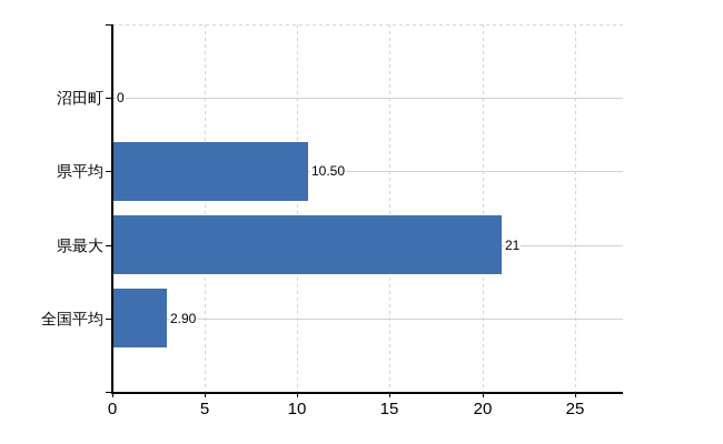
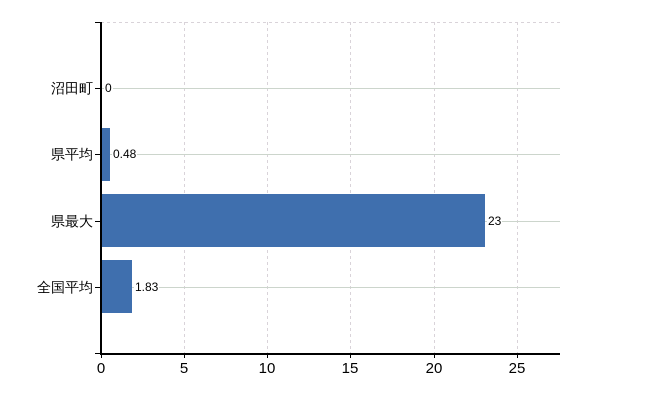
県平均: 10.50 -> 0.48
県最大: 21 -> 23
全国平均: 2.90 -> 1.83
